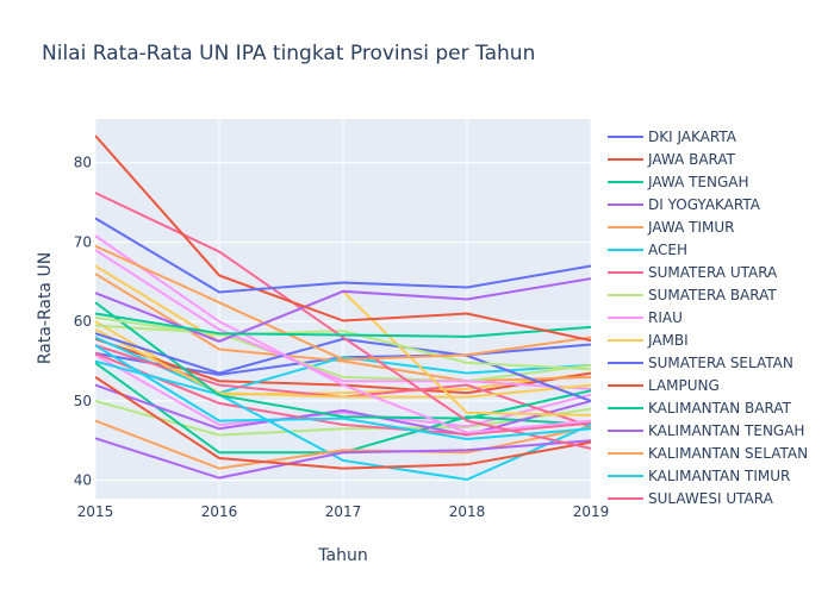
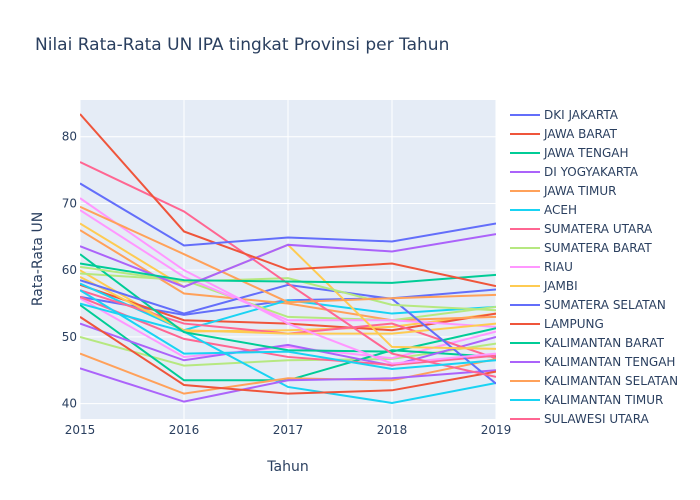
JAWA TIMUR/2019: 58 -> 56
SUMATERA SELATAN/2019: 50 -> 43
KALIMANTAN TIMUR/2019: 47 -> 43
